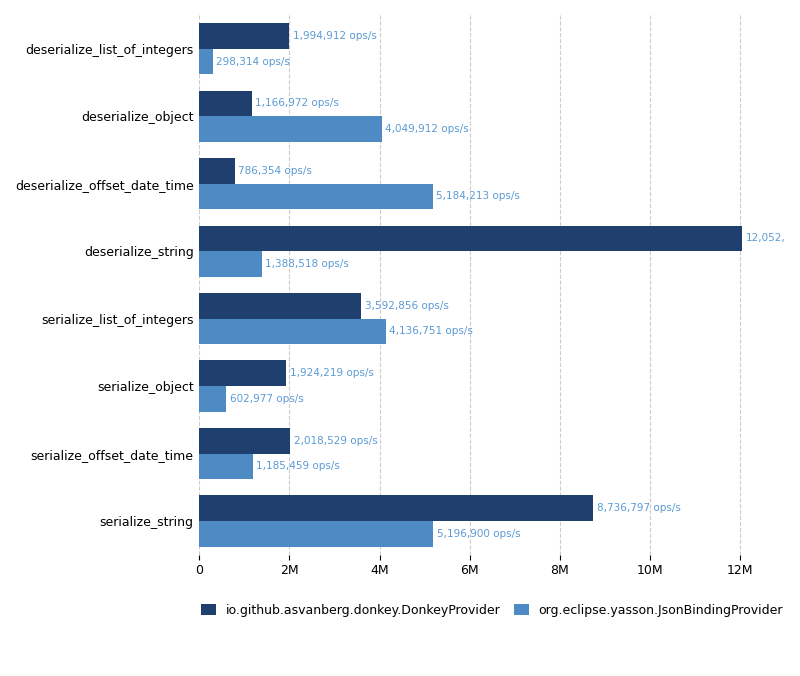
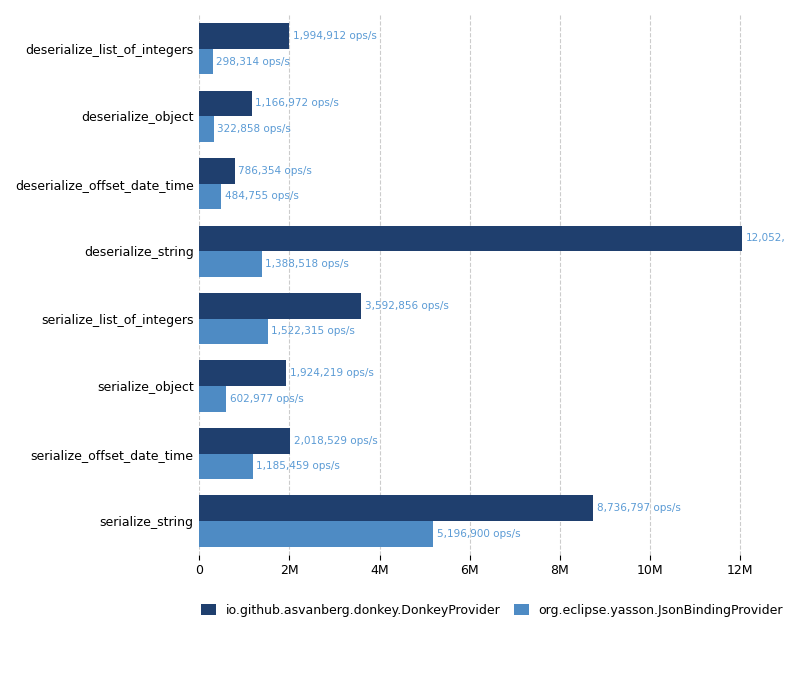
org.eclipse.yasson.JsonBindingProvider/deserialize_object: 4,049,912 -> 322,858
org.eclipse.yasson.JsonBindingProvider/deserialize_offset_date_time: 5,184,213 -> 484,755
org.eclipse.yasson.JsonBindingProvider/serialize_list_of_integers: 4,136,751 -> 1,522,315
